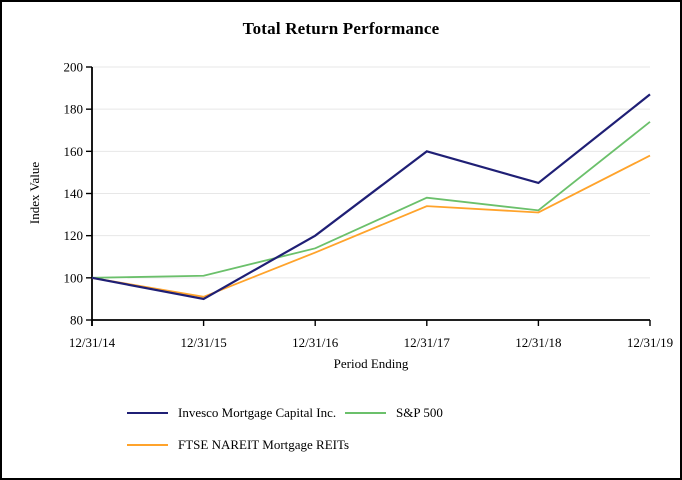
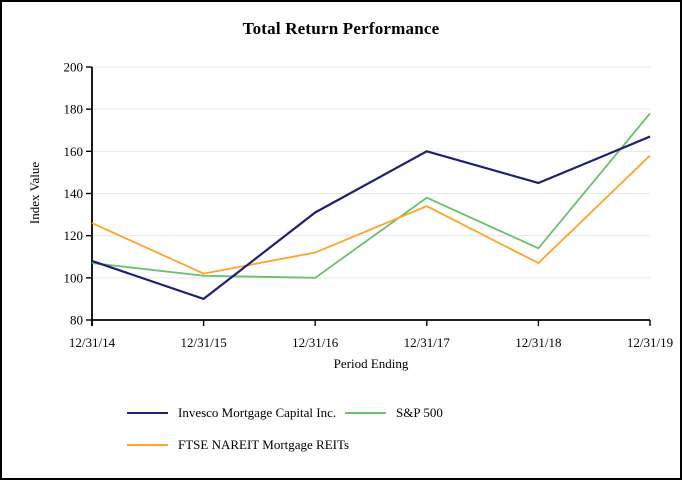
Invesco Mortgage Capital Inc./12/31/14: 100 -> 108
S&P 500/12/31/14: 100 -> 107
FTSE NAREIT Mortgage REITs/12/31/14: 100 -> 126
FTSE NAREIT Mortgage REITs/12/31/15: 91 -> 102
Invesco Mortgage Capital Inc./12/31/16: 120 -> 131
S&P 500/12/31/16: 114 -> 100
S&P 500/12/31/18: 132 -> 114
FTSE NAREIT Mortgage REITs/12/31/18: 131 -> 107
Invesco Mortgage Capital Inc./12/31/19: 187 -> 167
S&P 500/12/31/19: 174 -> 178
